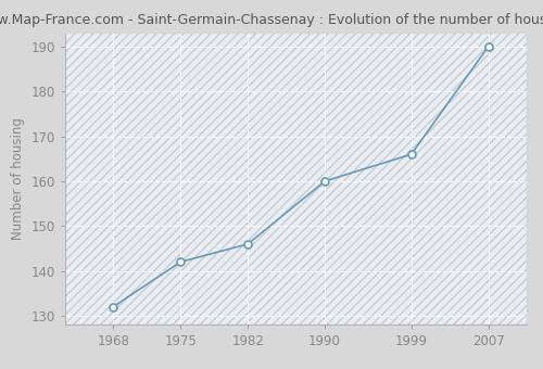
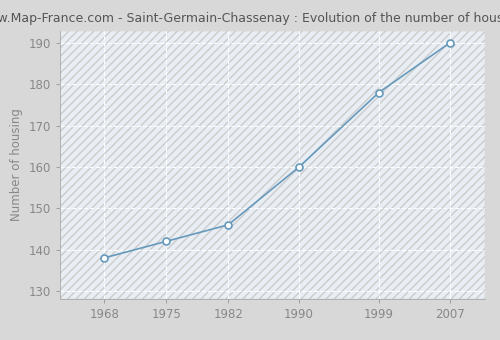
1968: 132 -> 138
1999: 166 -> 178
